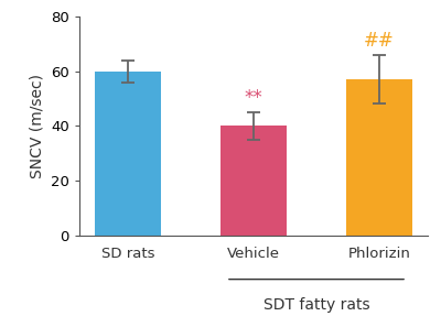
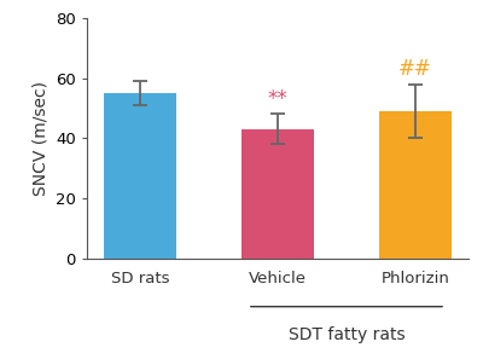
SD rats: 60 -> 55
Vehicle: 40 -> 43
Phlorizin: 57 -> 49
